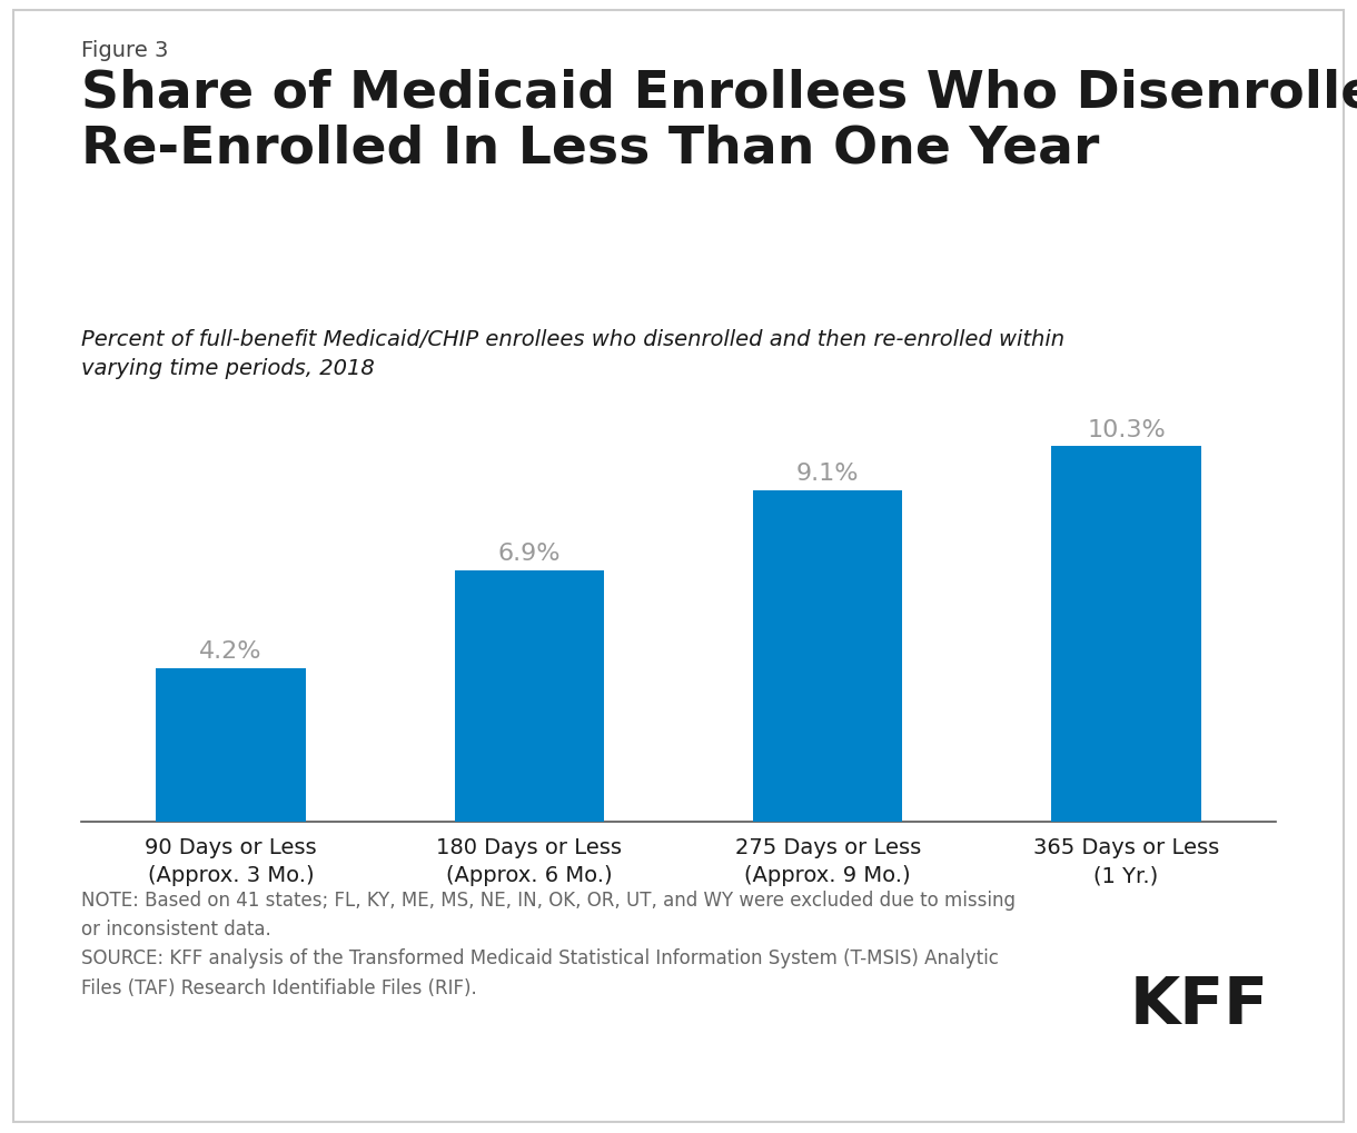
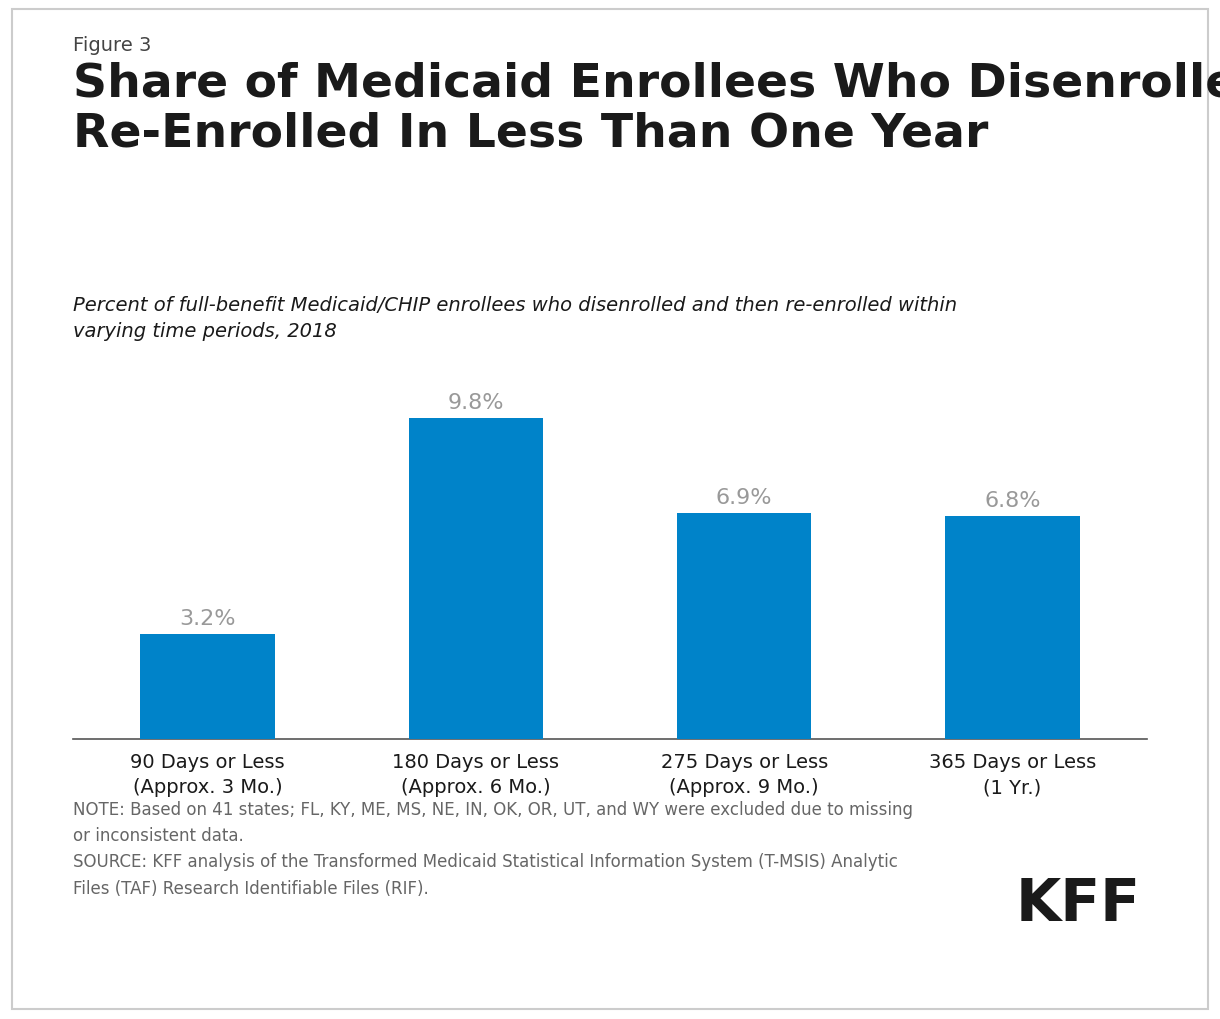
90 Days or Less (Approx. 3 Mo.): 4.2% -> 3.2%
180 Days or Less (Approx. 6 Mo.): 6.9% -> 9.8%
275 Days or Less (Approx. 9 Mo.): 9.1% -> 6.9%
365 Days or Less (1 Yr.): 10.3% -> 6.8%
